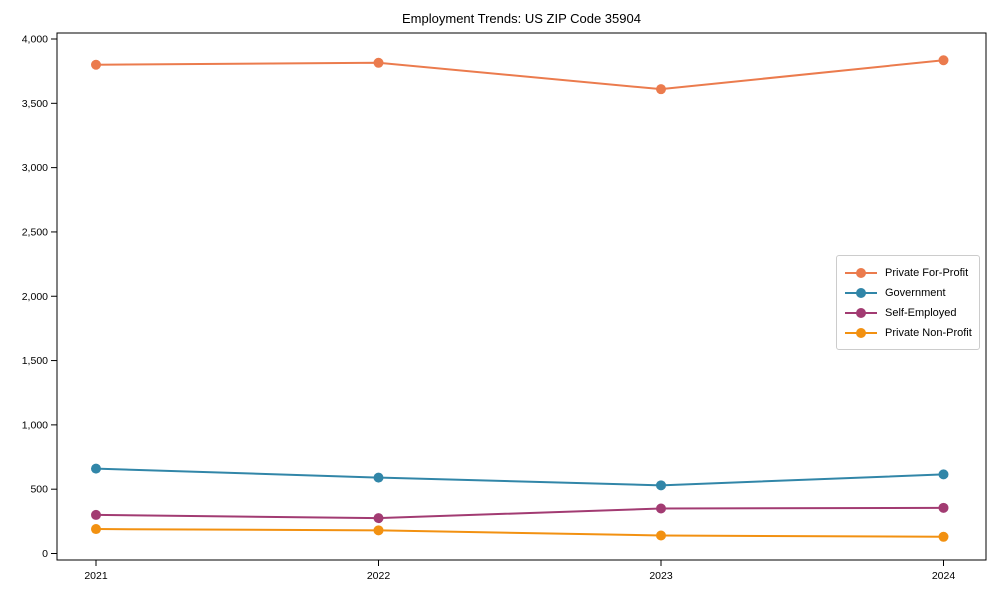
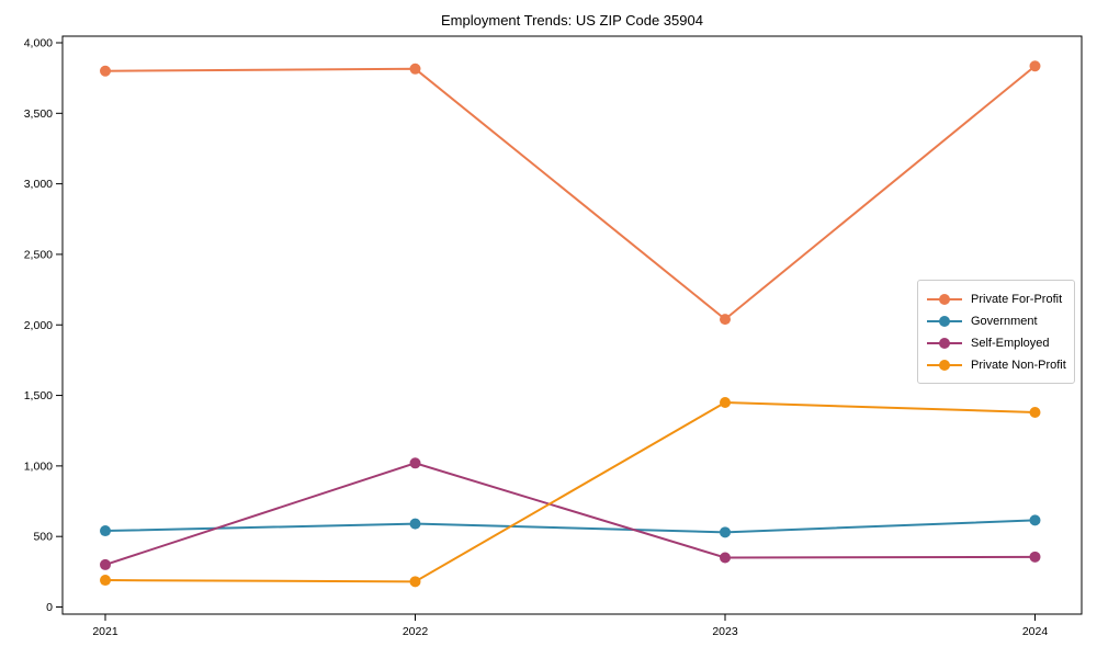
Government/2021: 660 -> 540
Self-Employed/2022: 280 -> 1020
Private For-Profit/2023: 3610 -> 2040
Private Non-Profit/2023: 140 -> 1450
Private Non-Profit/2024: 130 -> 1380
